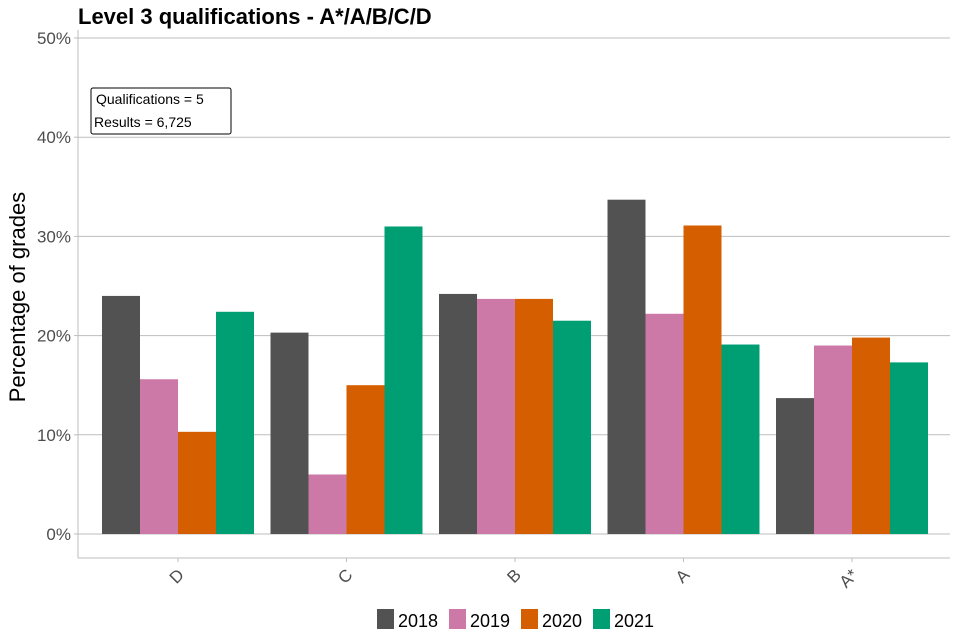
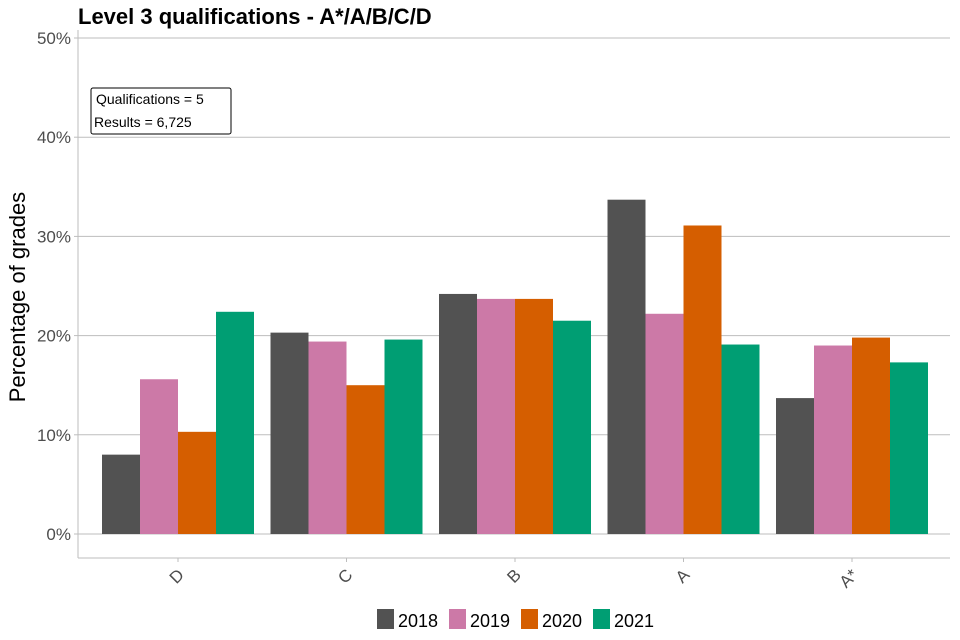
2018/D: 24% -> 8%
2019/C: 6% -> 19%
2021/C: 31% -> 20%
